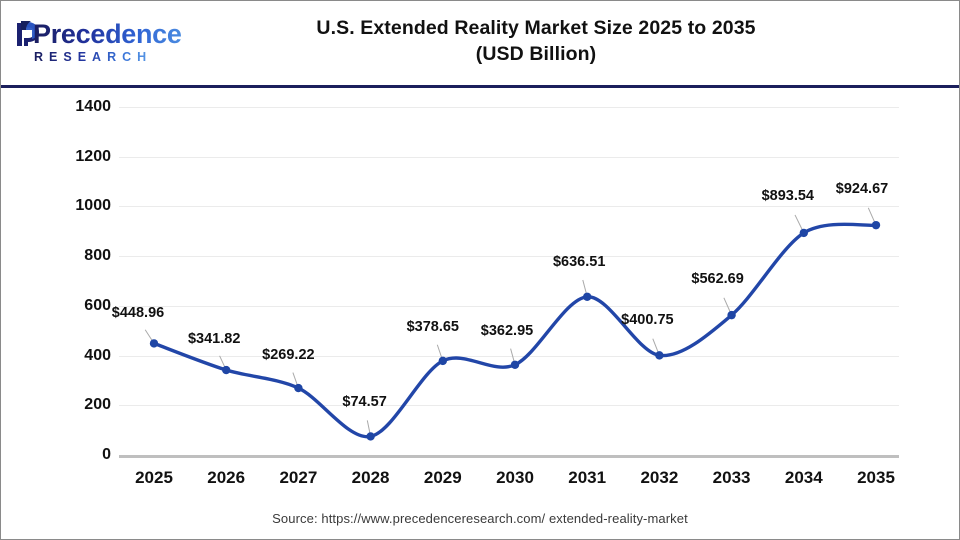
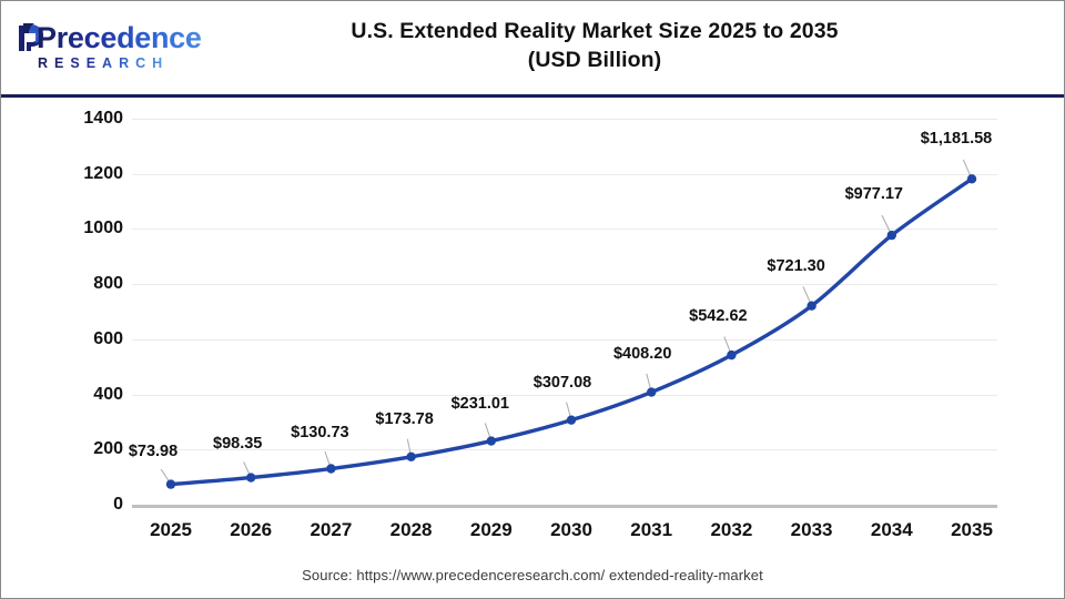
2025: $448.96 -> $73.98
2026: $341.82 -> $98.35
2027: $269.22 -> $130.73
2028: $74.57 -> $173.78
2029: $378.65 -> $231.01
2030: $362.95 -> $307.08
2031: $636.51 -> $408.20
2032: $400.75 -> $542.62
2033: $562.69 -> $721.30
2034: $893.54 -> $977.17
2035: $924.67 -> $1,181.58
